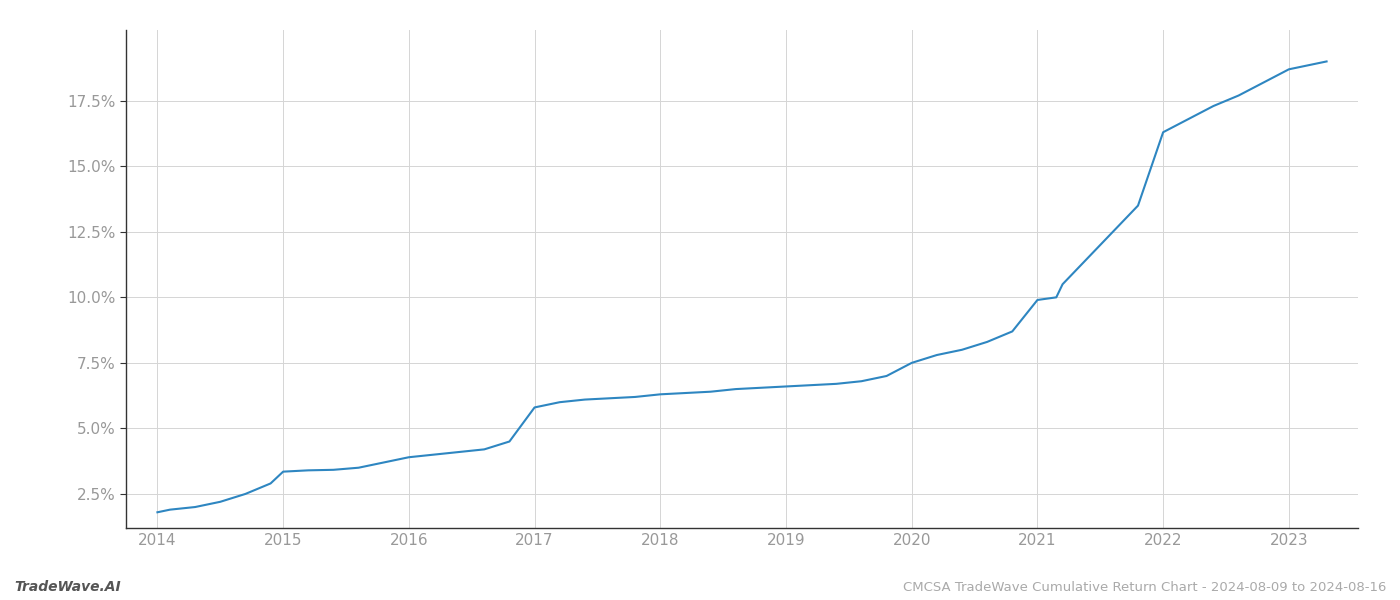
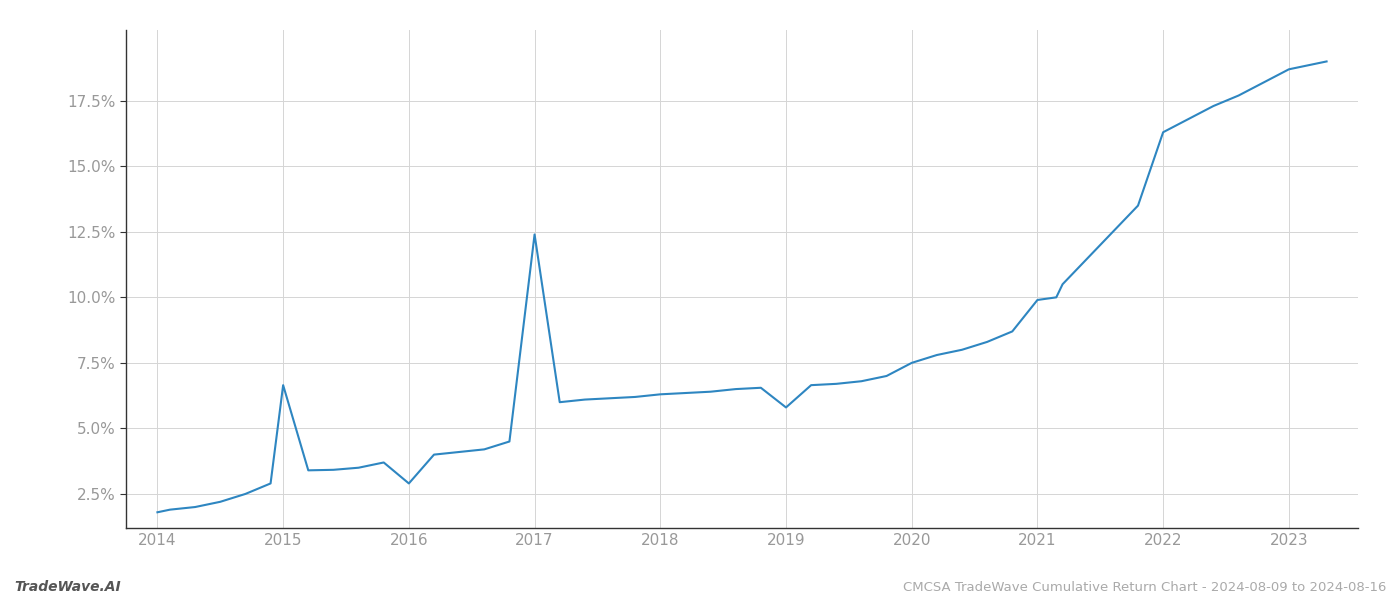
2015: 3.35% -> 6.65%
2016: 3.90% -> 2.90%
2017: 5.80% -> 12.40%
2019: 6.60% -> 5.80%
